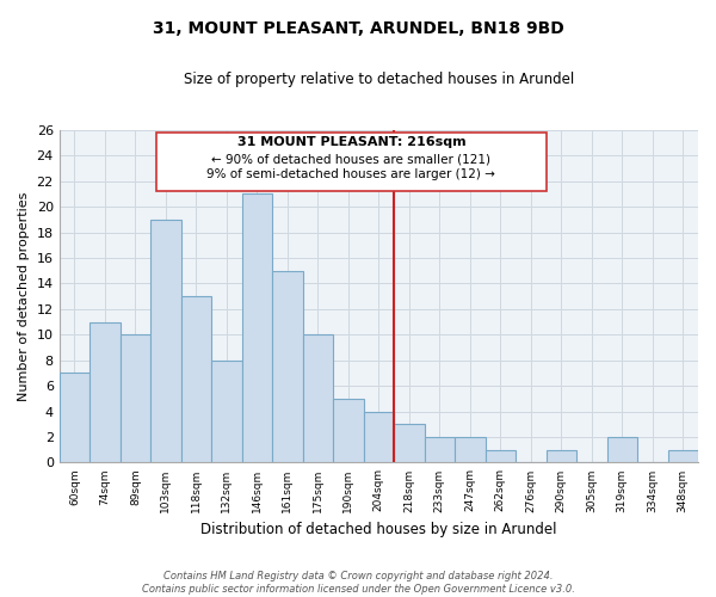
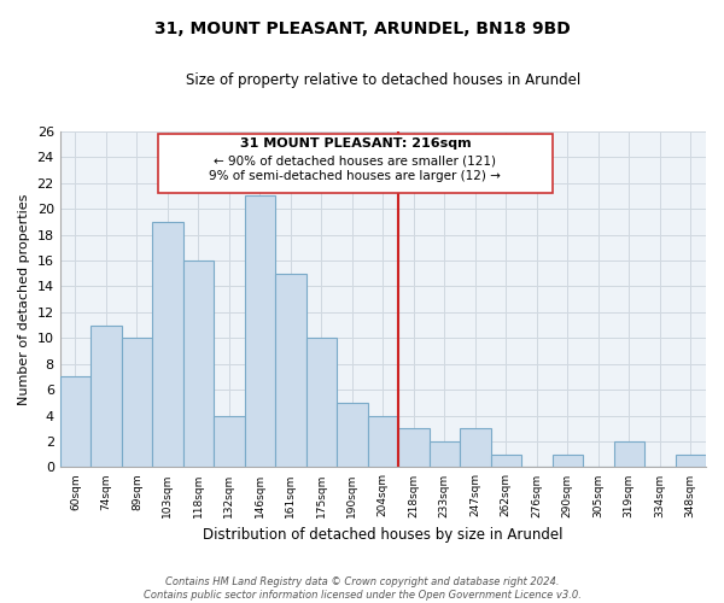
118sqm: 13 -> 16
132sqm: 8 -> 4
247sqm: 2 -> 3
